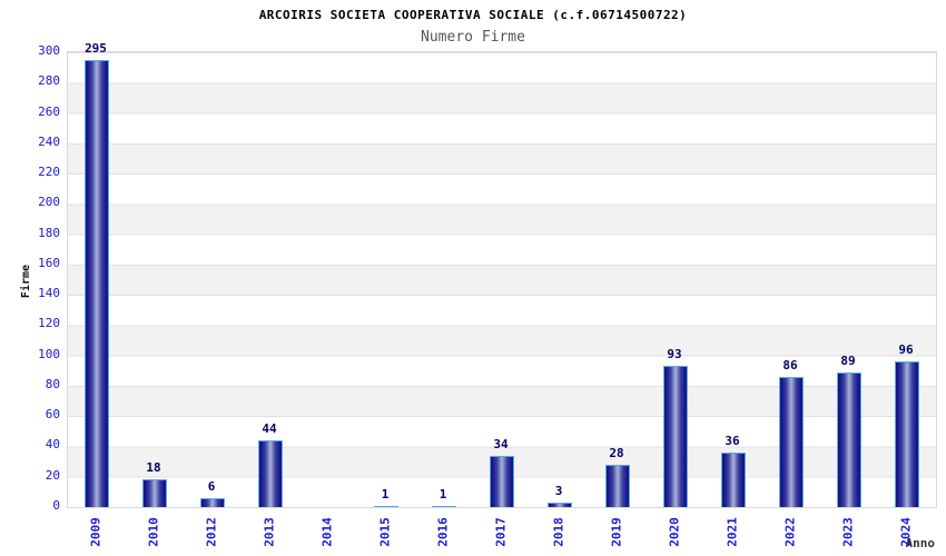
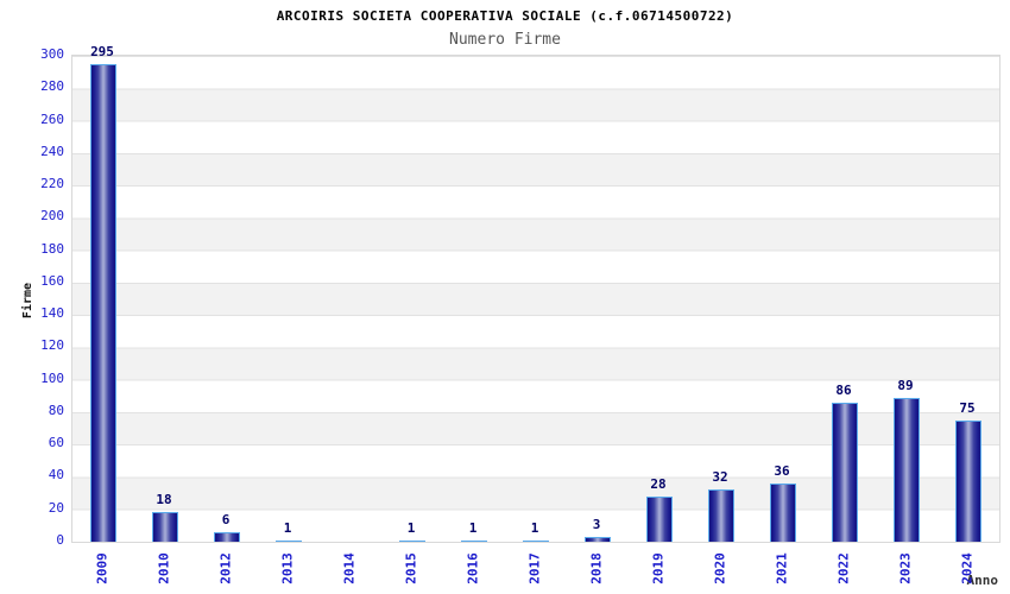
2013: 44 -> 1
2017: 34 -> 1
2020: 93 -> 32
2024: 96 -> 75
